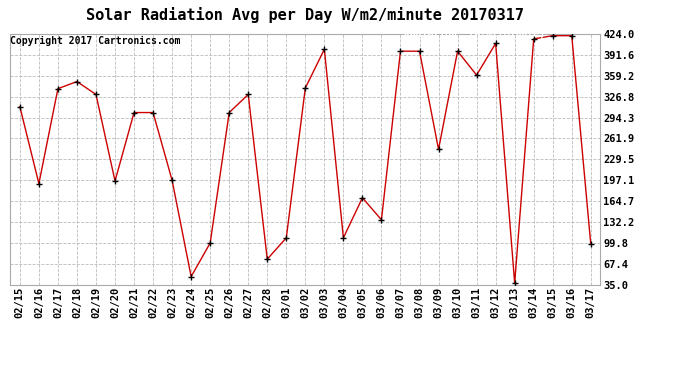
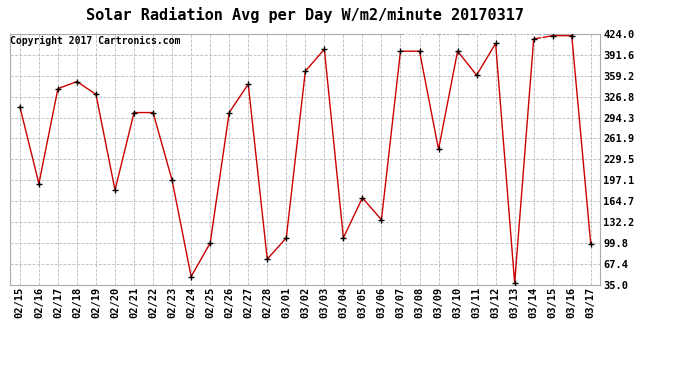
02/20: 196 -> 182
02/27: 330 -> 346
03/02: 340 -> 366
